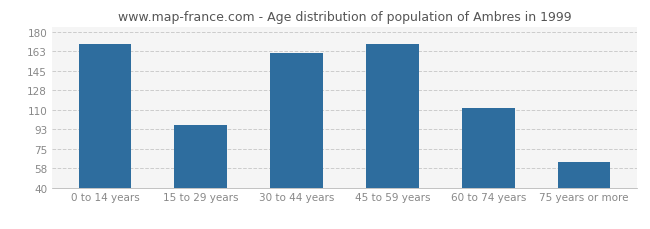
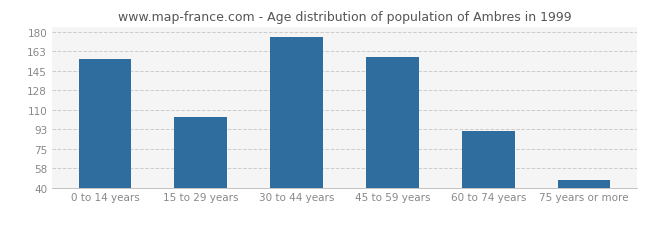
0 to 14 years: 169 -> 156
15 to 29 years: 96 -> 104
30 to 44 years: 161 -> 176
45 to 59 years: 169 -> 158
60 to 74 years: 112 -> 91
75 years or more: 63 -> 47
